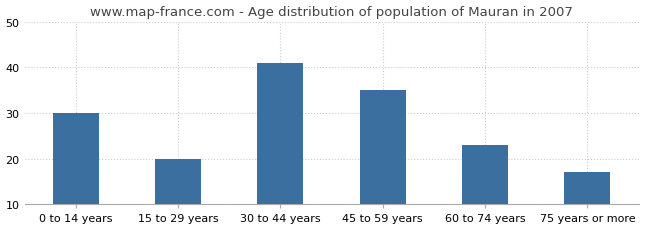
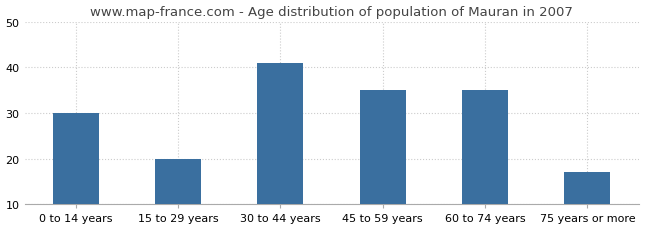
60 to 74 years: 23 -> 35
